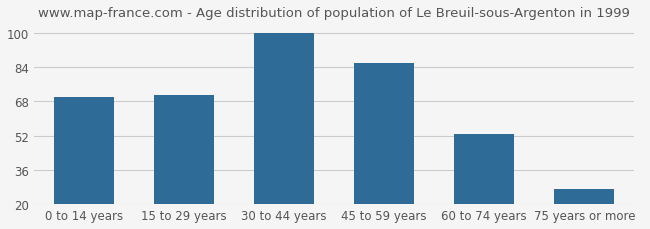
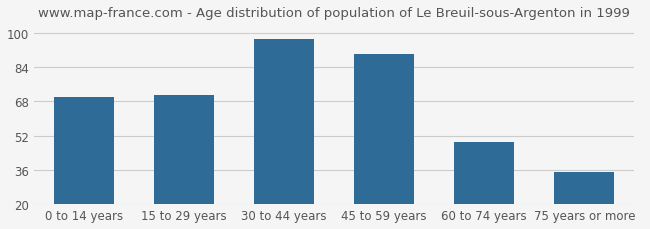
30 to 44 years: 100 -> 97
45 to 59 years: 86 -> 90
60 to 74 years: 53 -> 49
75 years or more: 27 -> 35
